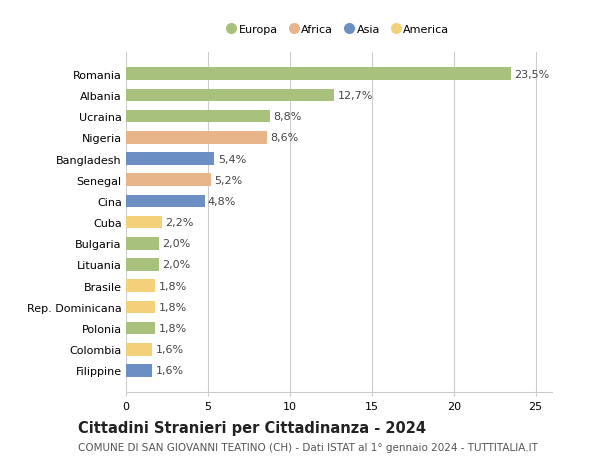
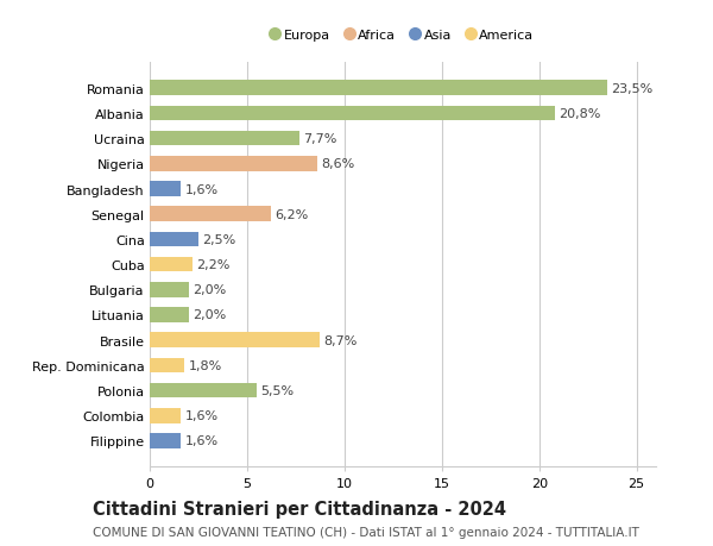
Albania: 12,7% -> 20,8%
Ucraina: 8,8% -> 7,7%
Bangladesh: 5,4% -> 1,6%
Senegal: 5,2% -> 6,2%
Cina: 4,8% -> 2,5%
Brasile: 1,8% -> 8,7%
Polonia: 1,8% -> 5,5%
